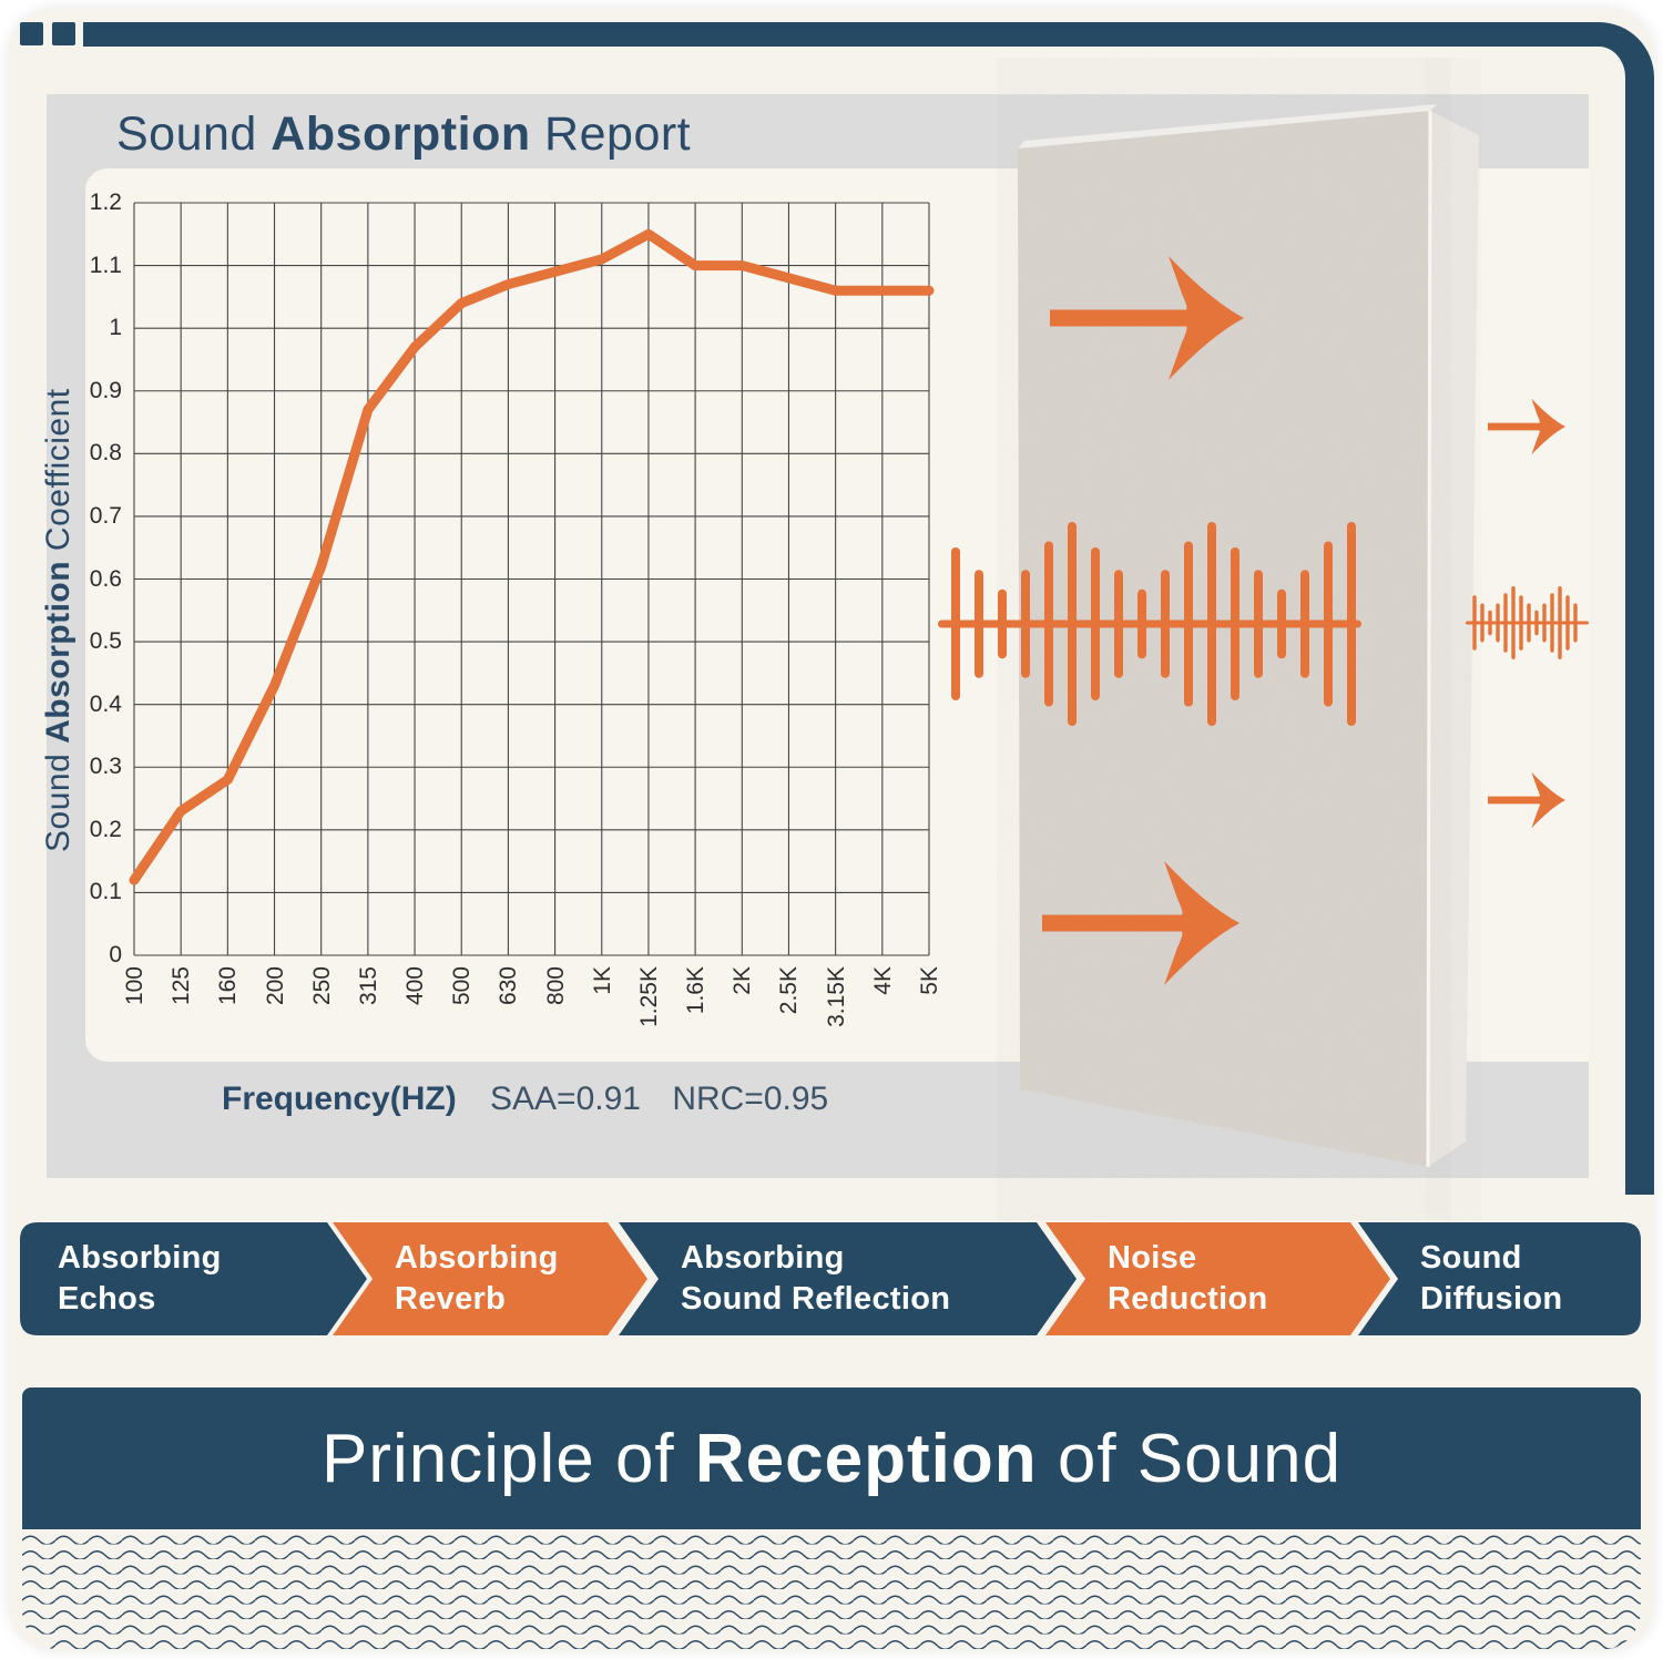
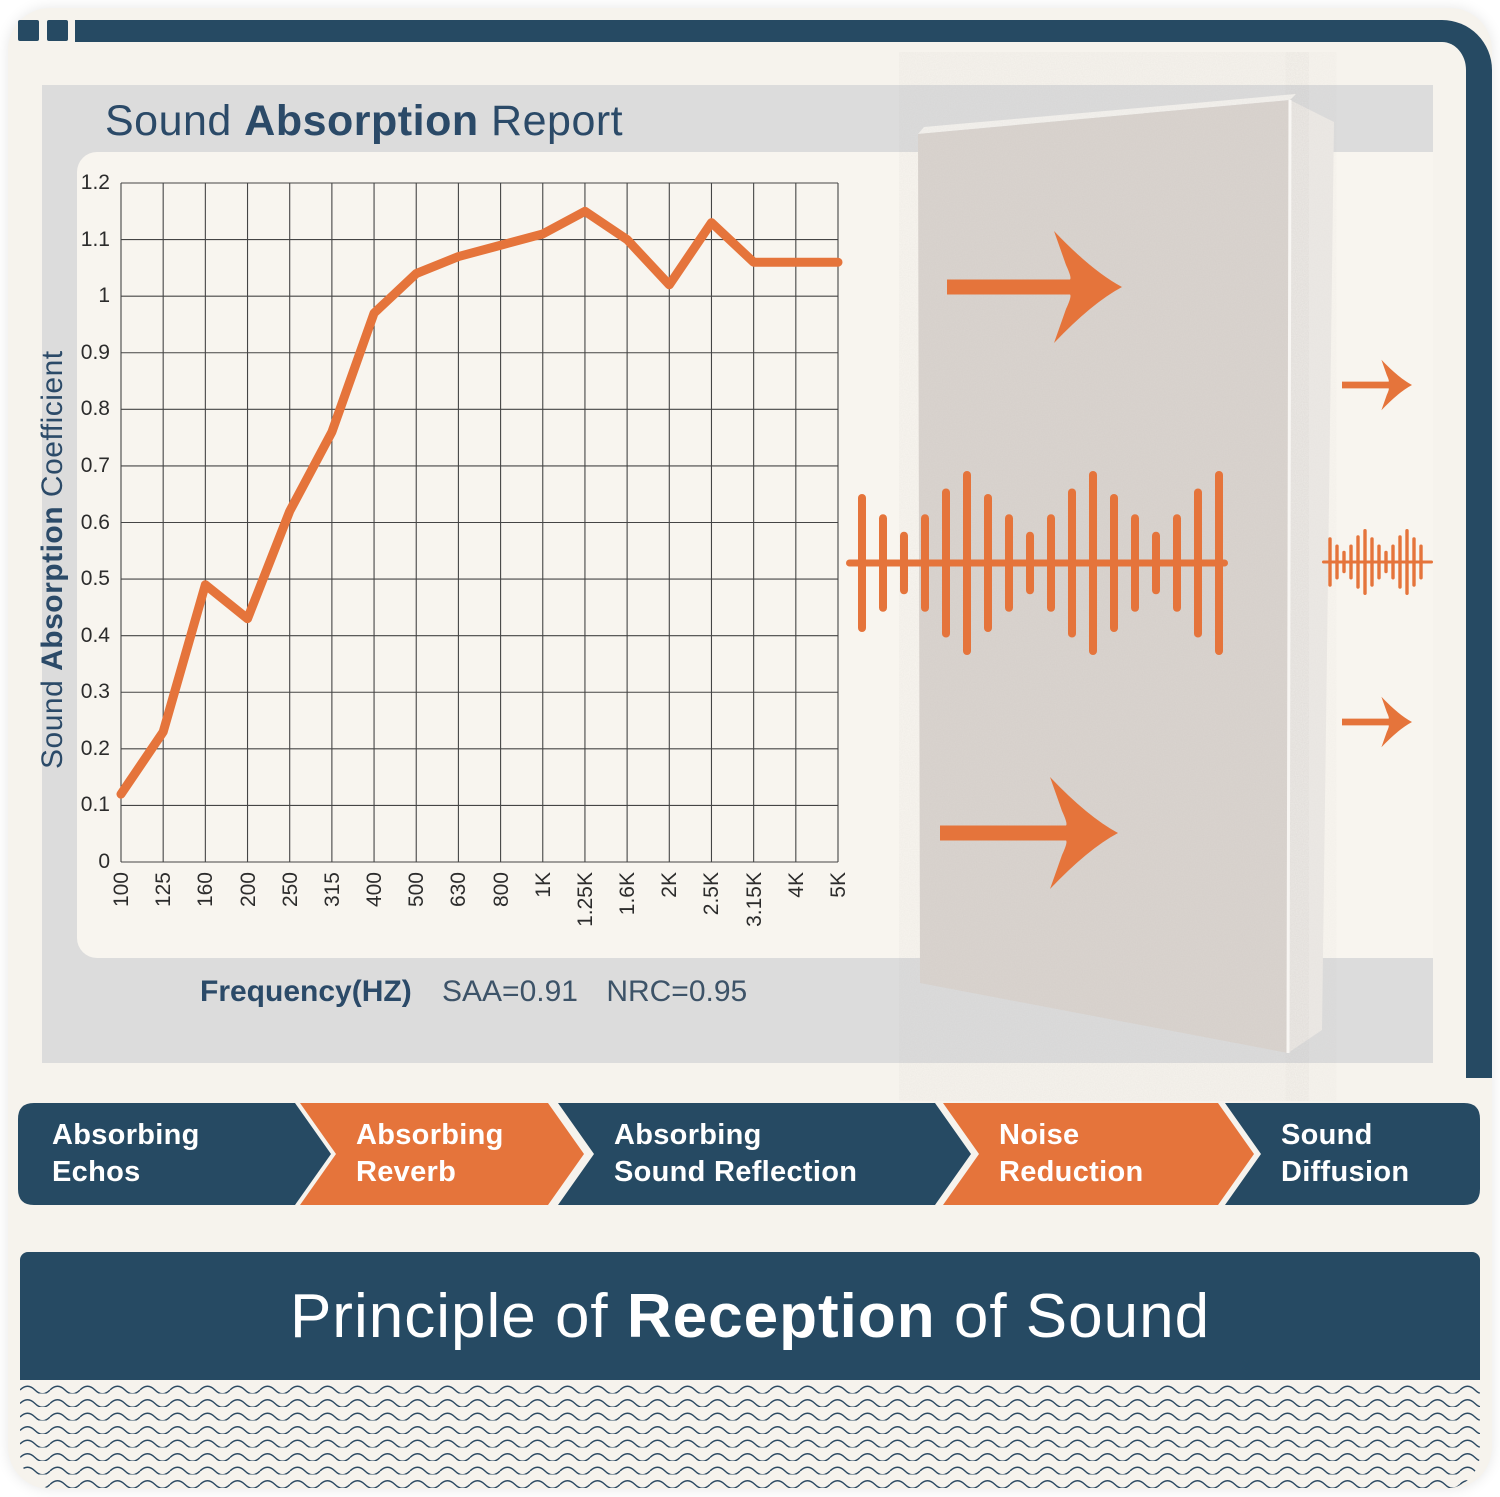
160: 0.28 -> 0.49
315: 0.87 -> 0.76
2K: 1.10 -> 1.02
2.5K: 1.08 -> 1.13
